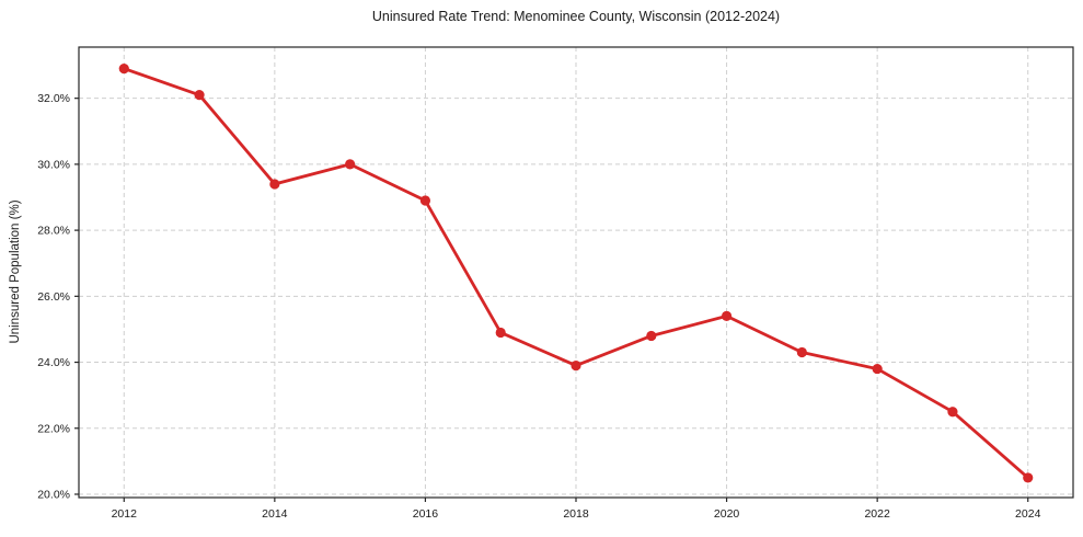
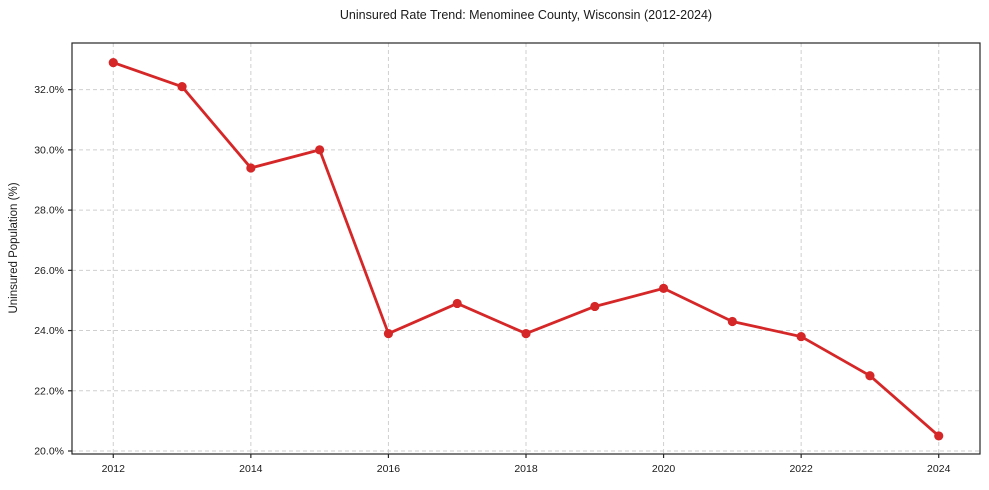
2016: 28.9% -> 23.9%
